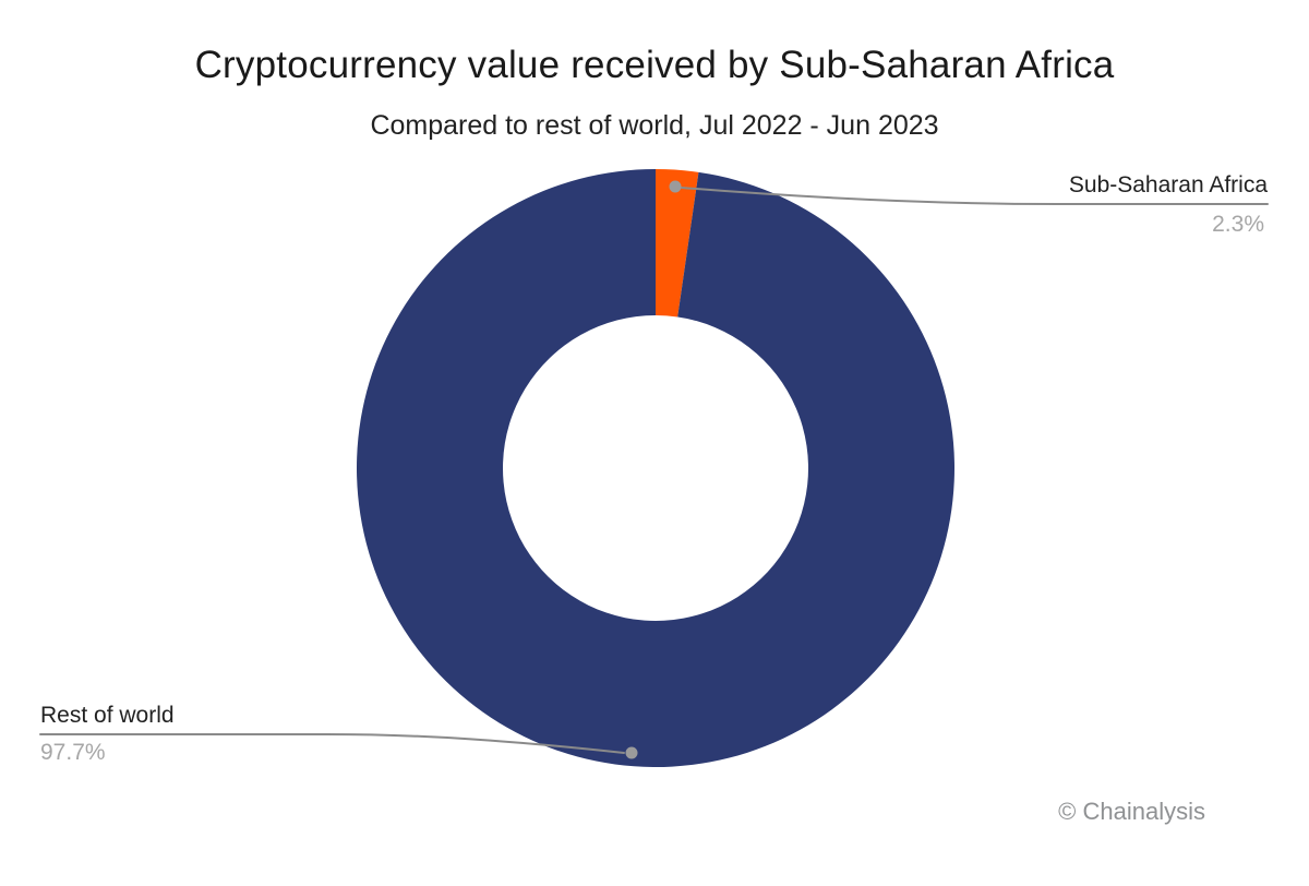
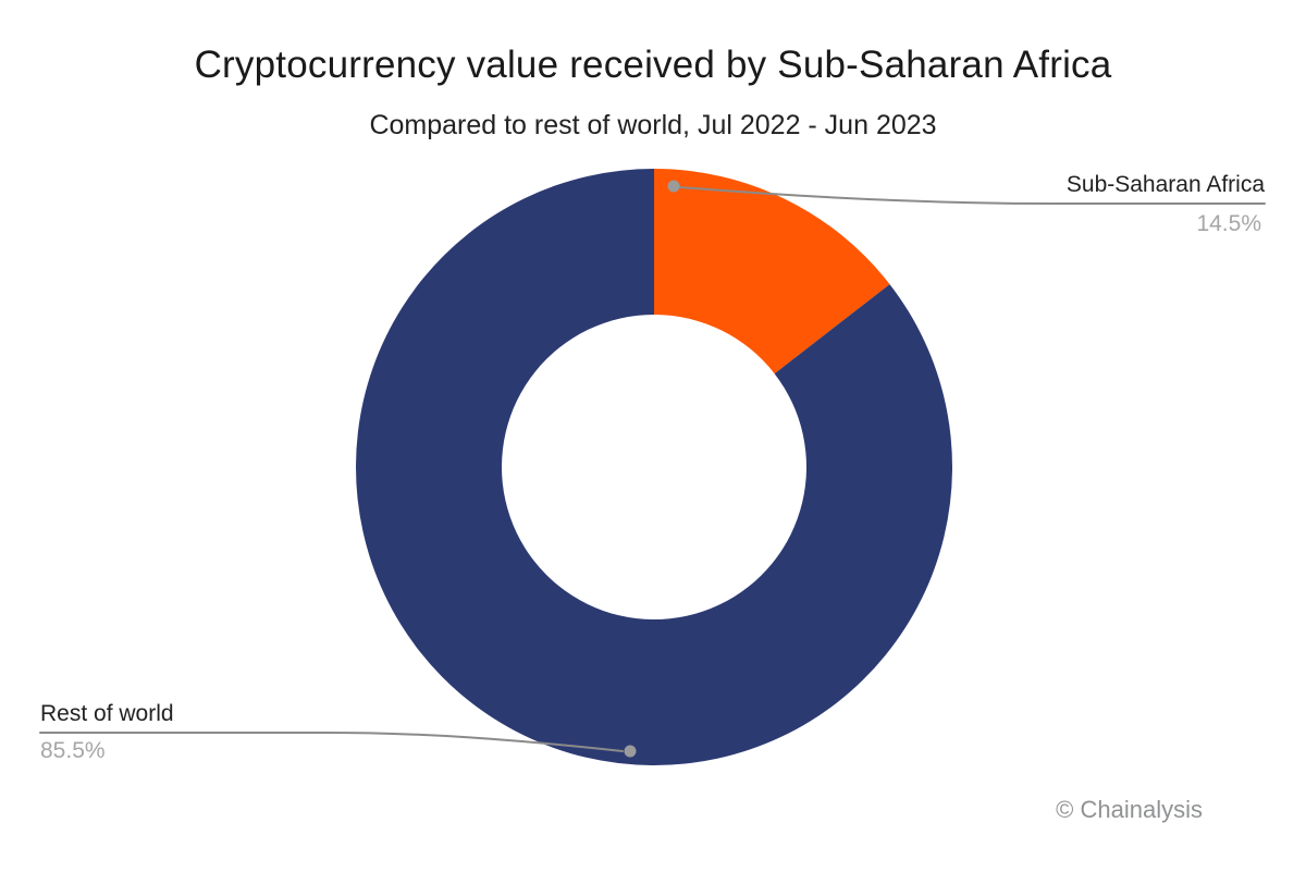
Sub-Saharan Africa: 2.3% -> 14.5%
Rest of world: 97.7% -> 85.5%
